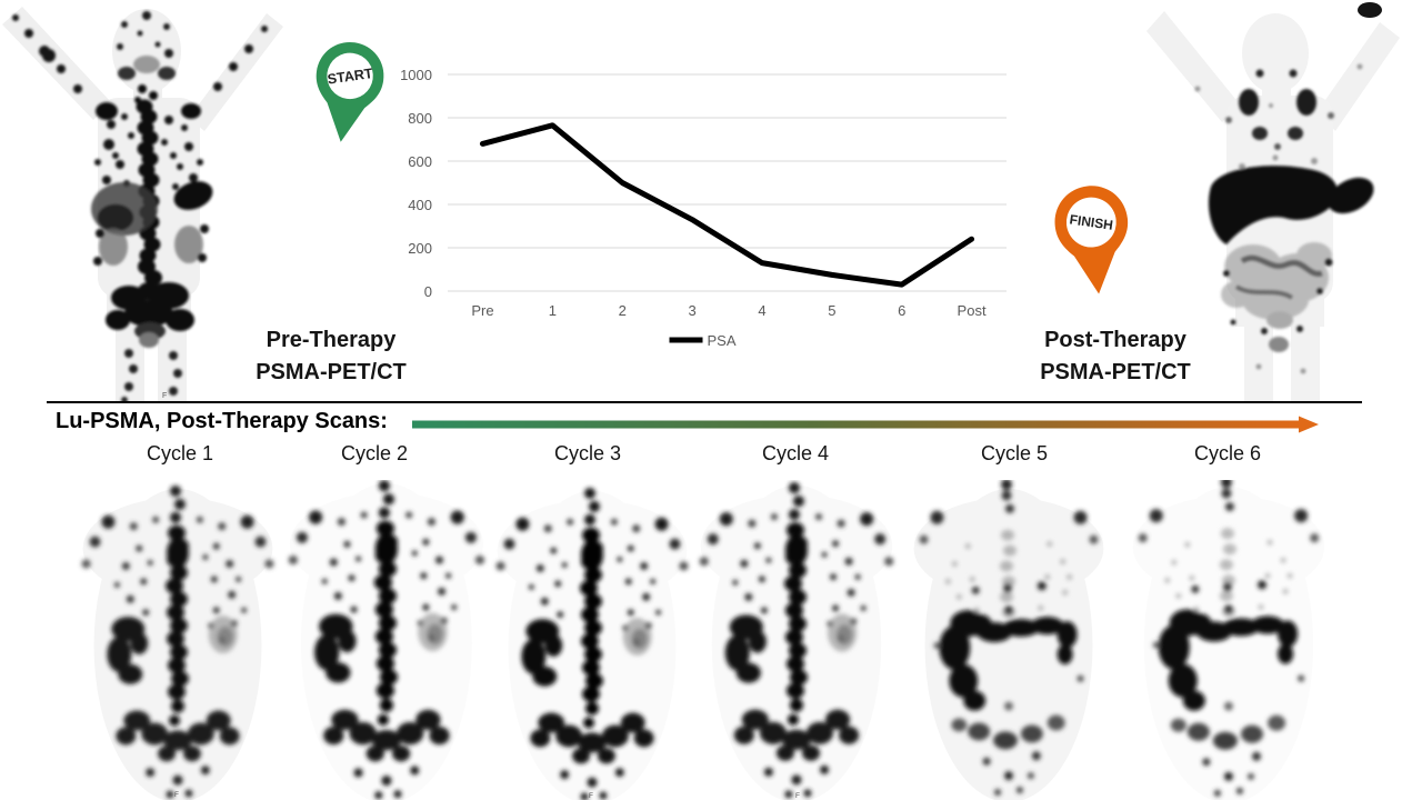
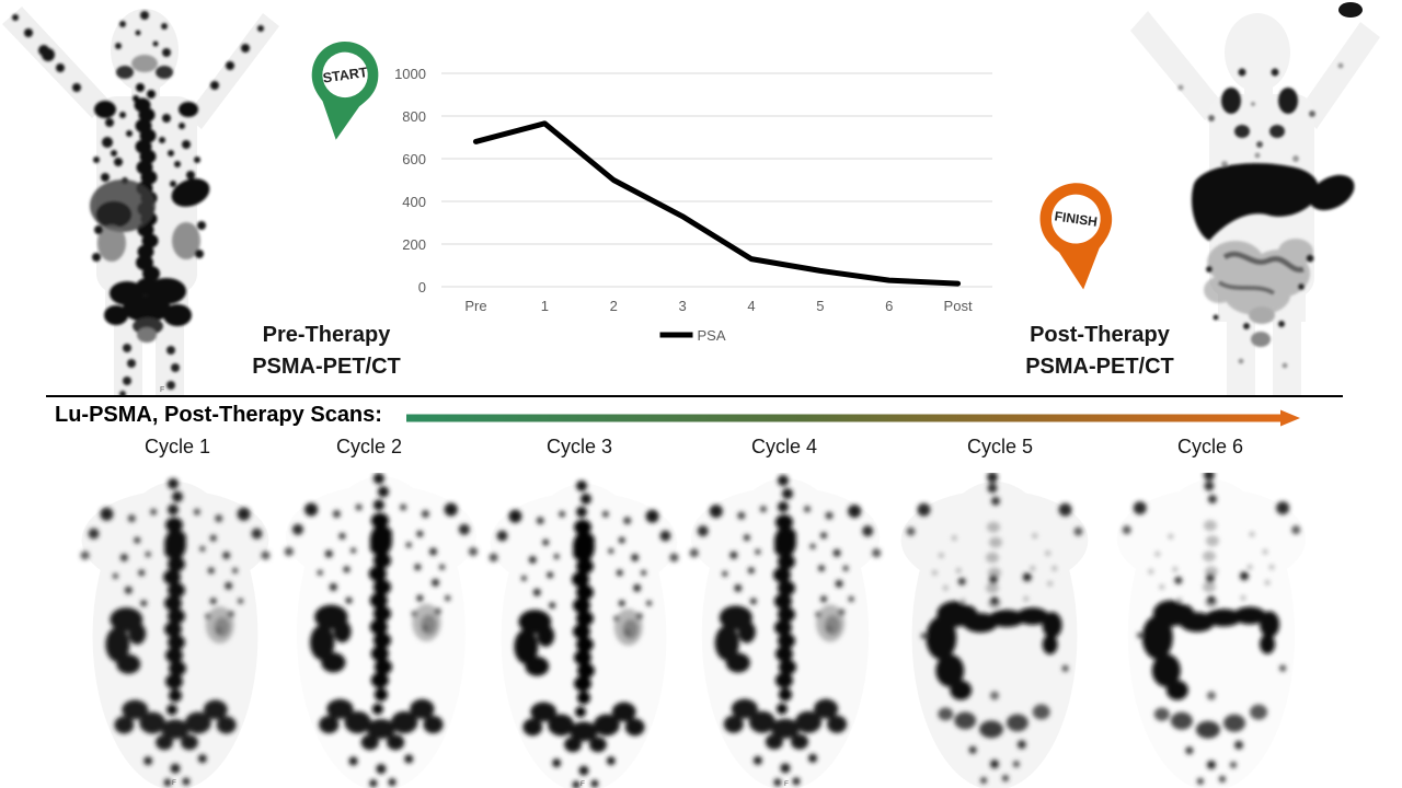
Post: 240 -> 20
